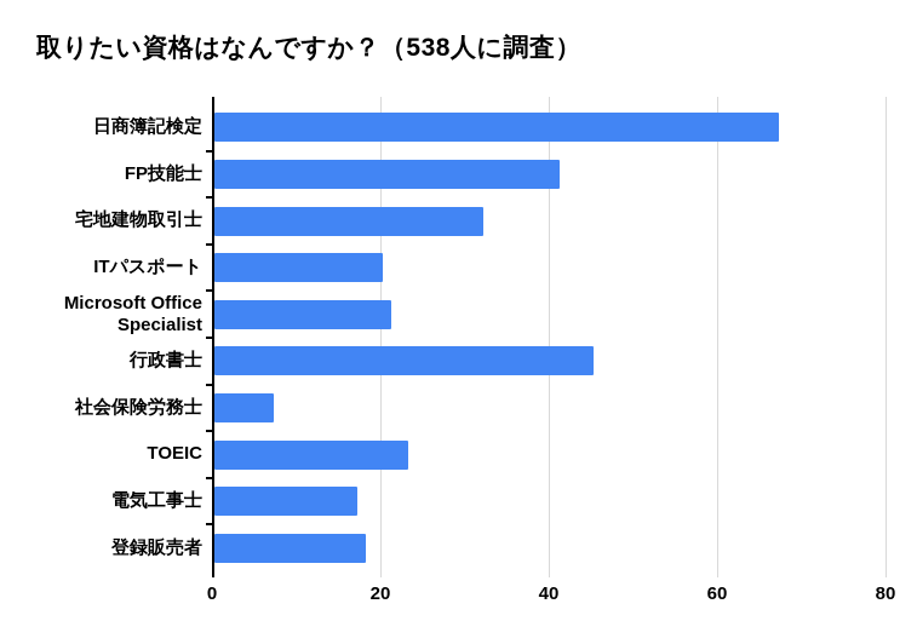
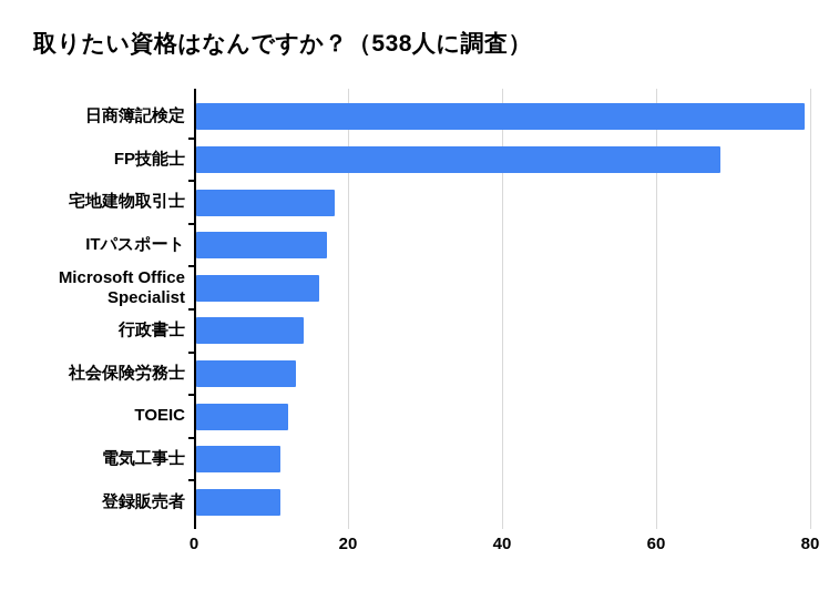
日商簿記検定: 67 -> 79
FP技能士: 41 -> 68
宅地建物取引士: 32 -> 18
ITパスポート: 20 -> 17
Microsoft Office Specialist: 21 -> 16
行政書士: 45 -> 14
社会保険労務士: 7 -> 13
TOEIC: 23 -> 12
電気工事士: 17 -> 11
登録販売者: 18 -> 11
